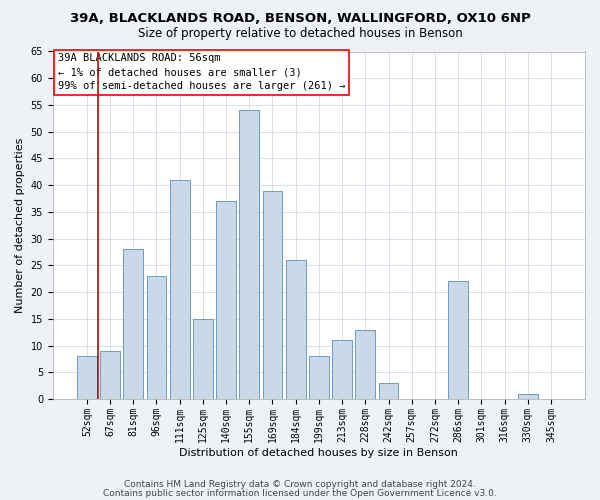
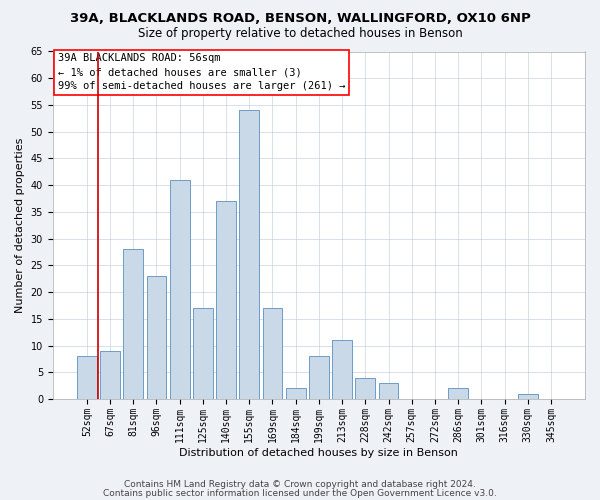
125sqm: 15 -> 17
169sqm: 39 -> 17
184sqm: 26 -> 2
228sqm: 13 -> 4
286sqm: 22 -> 2
